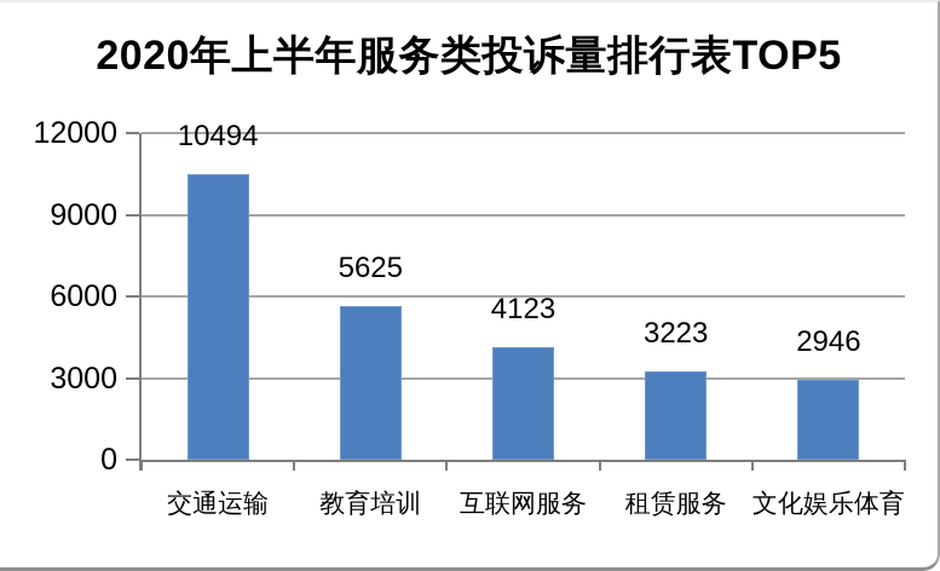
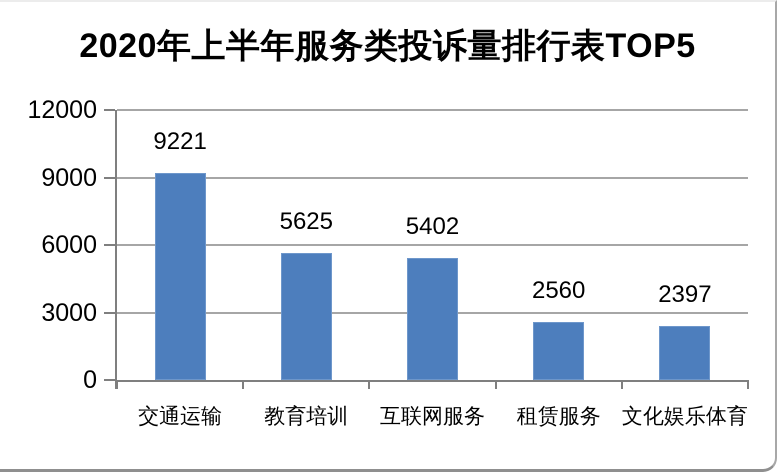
交通运输: 10494 -> 9221
互联网服务: 4123 -> 5402
租赁服务: 3223 -> 2560
文化娱乐体育: 2946 -> 2397
